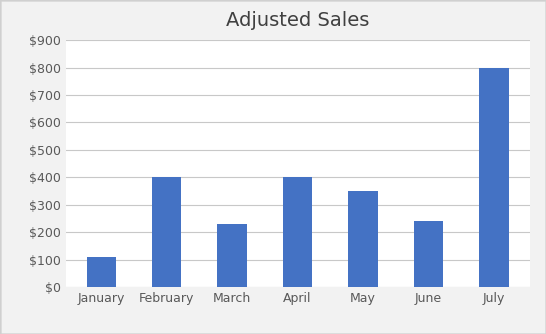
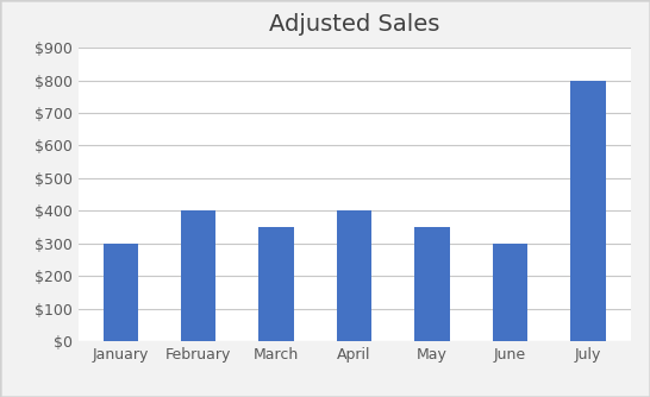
January: $110 -> $300
March: $230 -> $350
June: $240 -> $300
